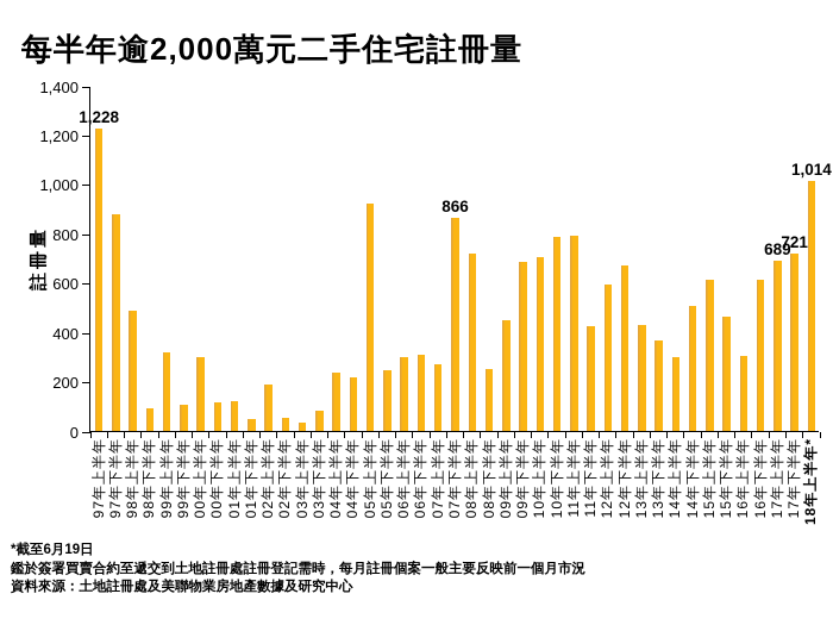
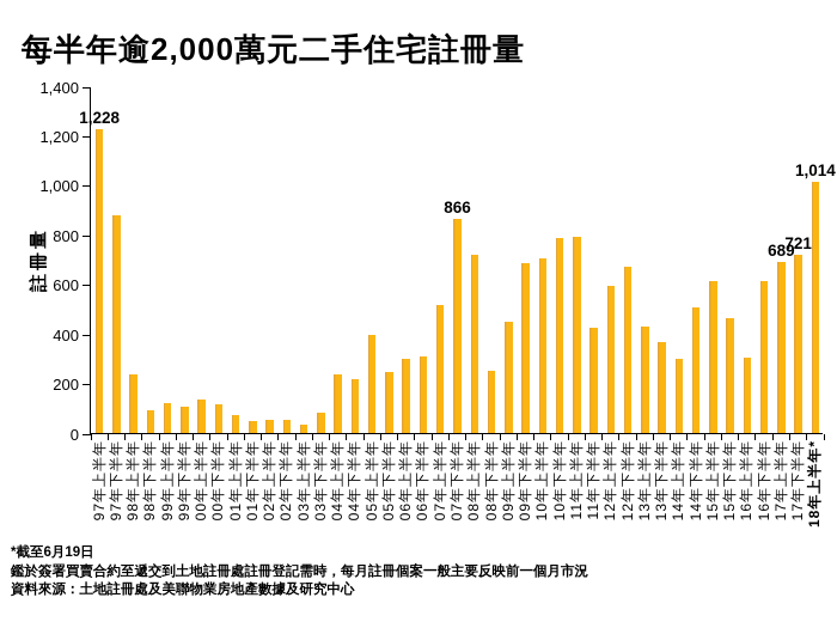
98年上半年: 490 -> 240
99年上半年: 320 -> 120
00年上半年: 300 -> 130
01年上半年: 120 -> 70
02年上半年: 190 -> 60
05年上半年: 920 -> 400
07年上半年: 270 -> 520
